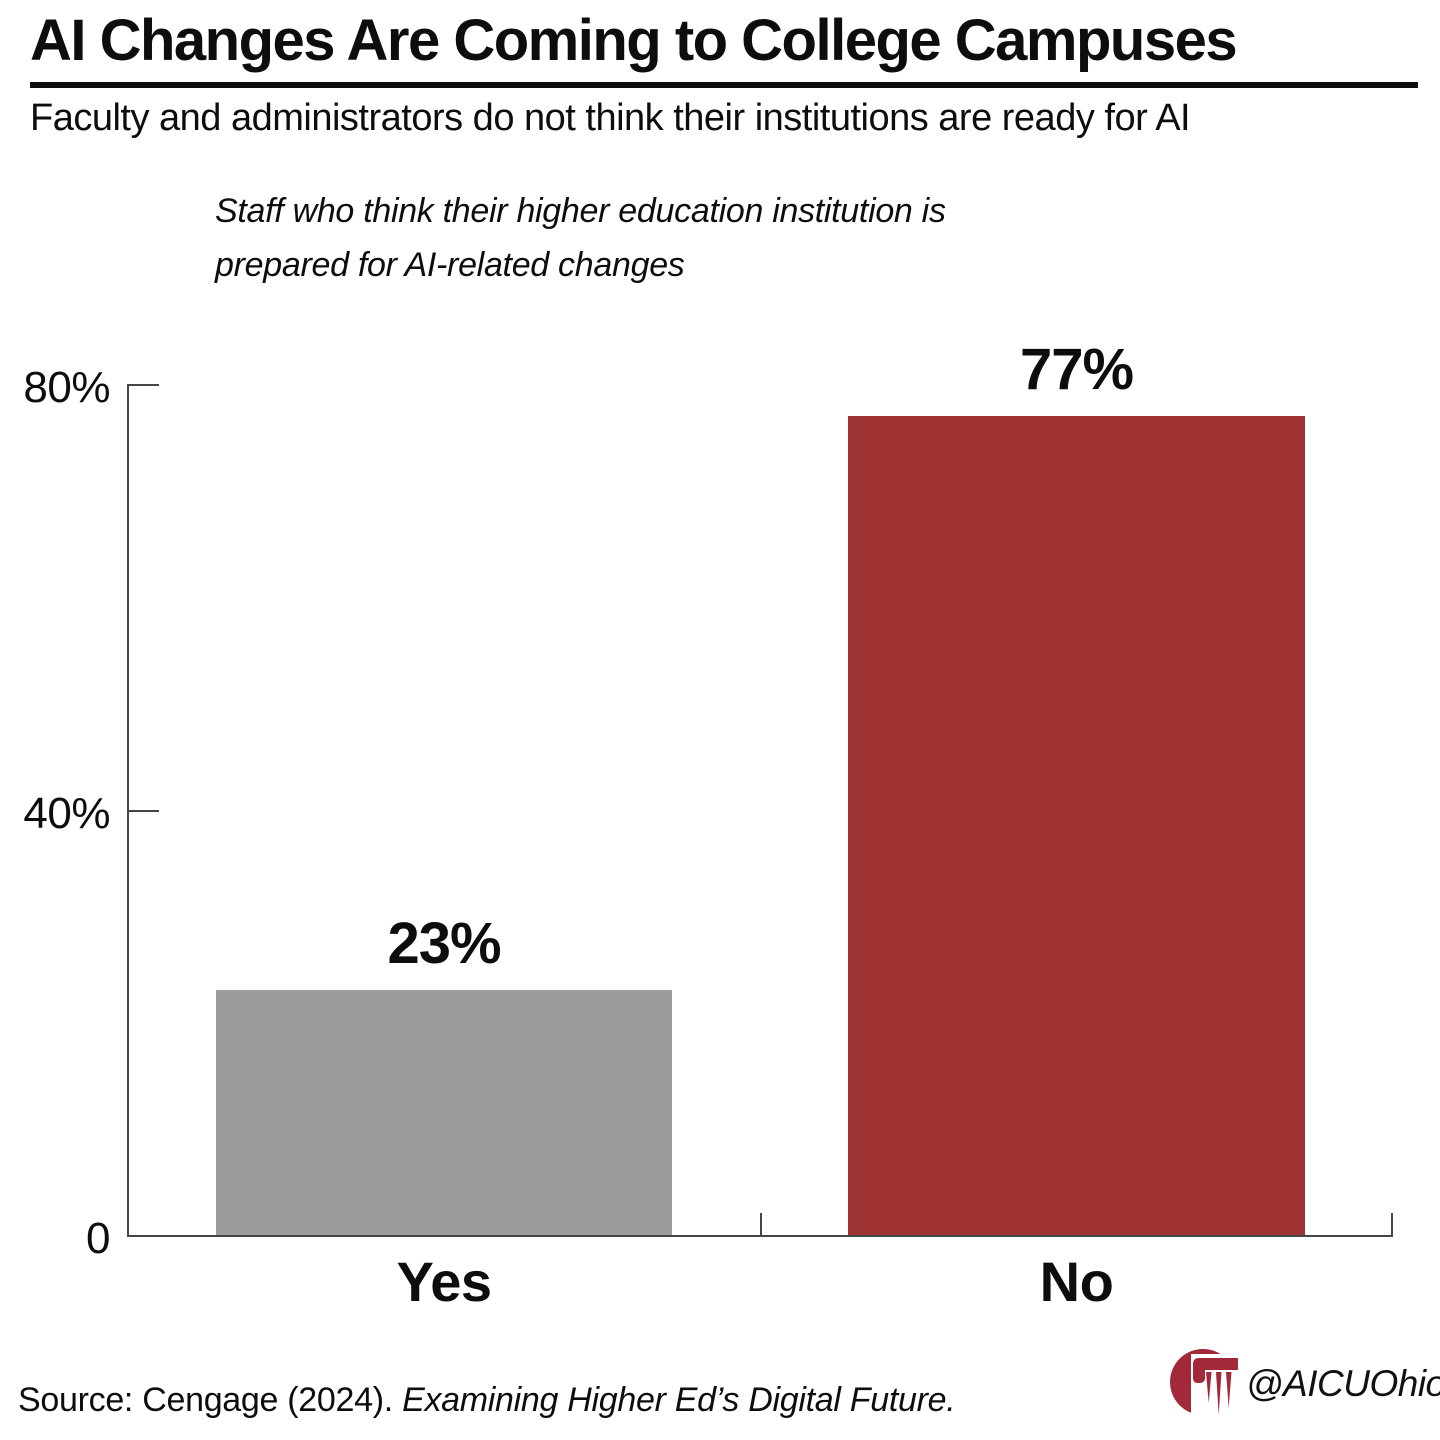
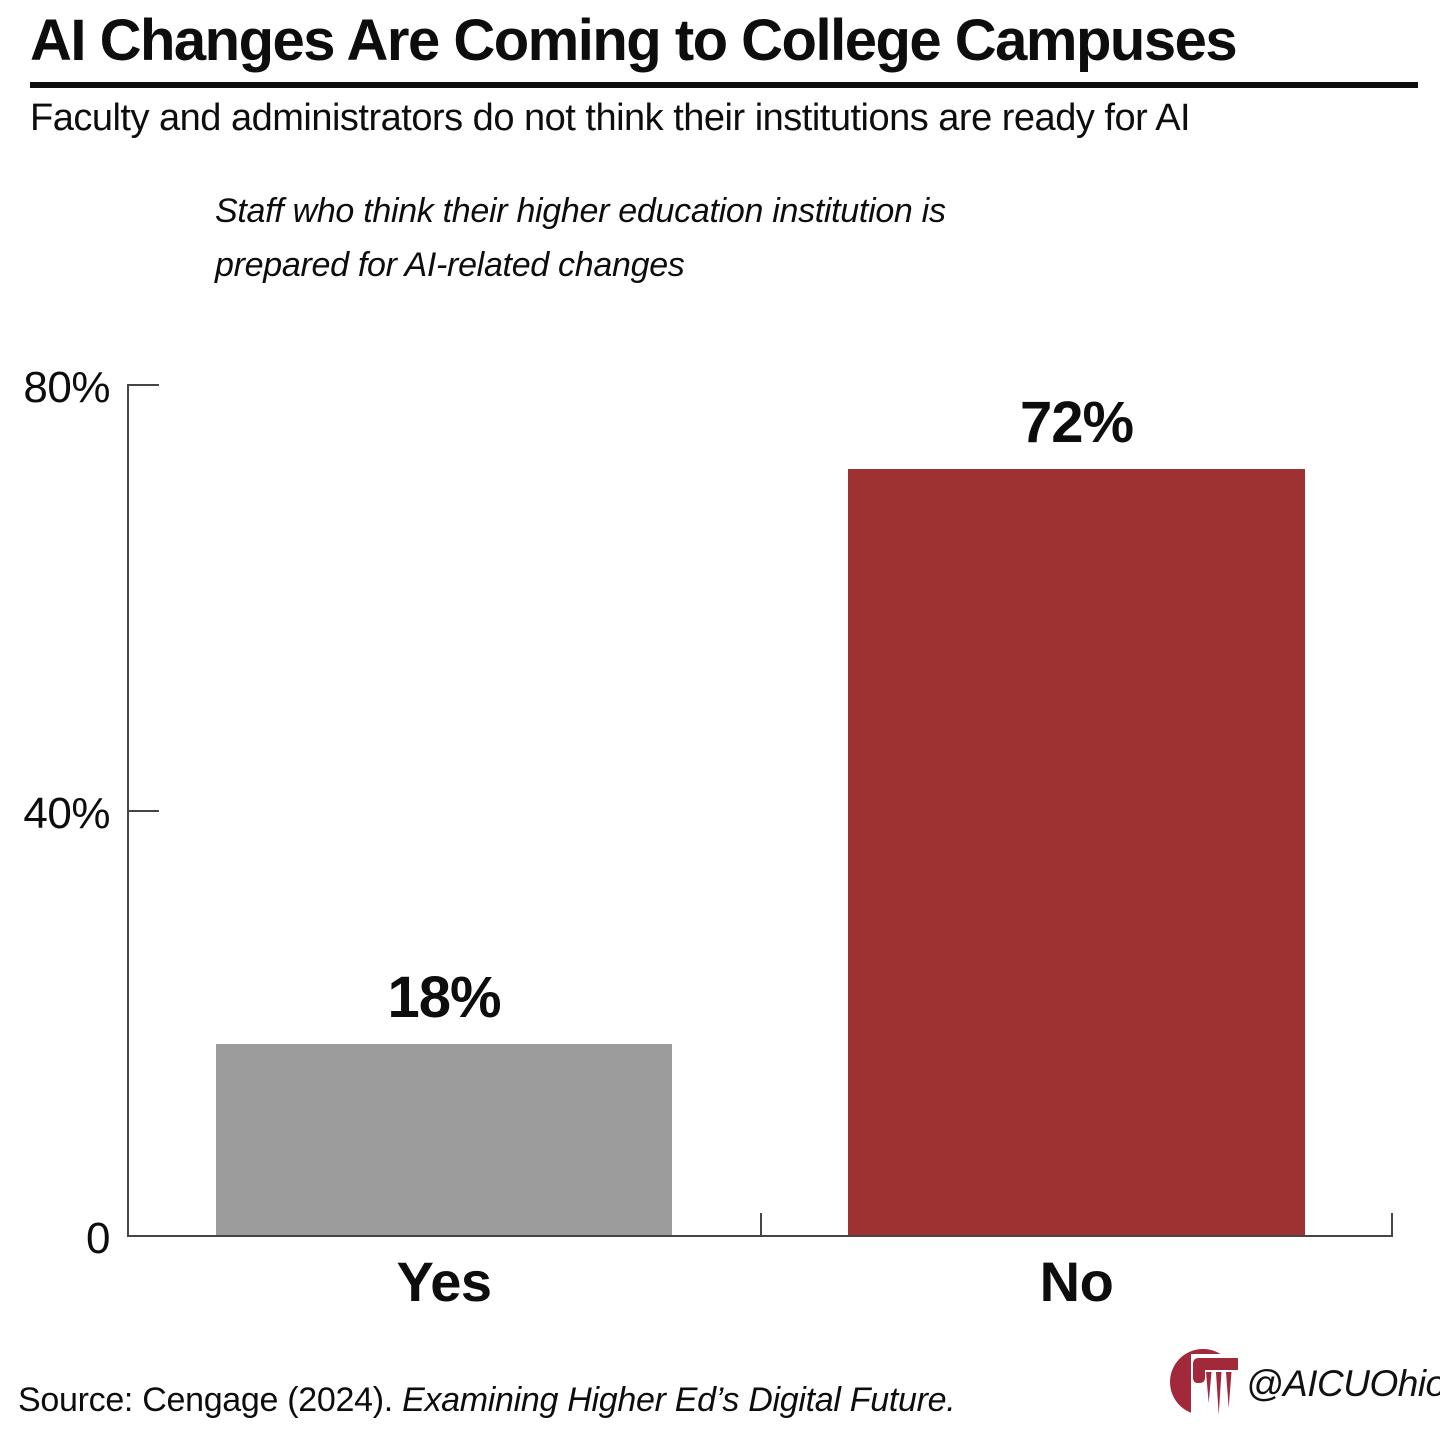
Yes: 23% -> 18%
No: 77% -> 72%
